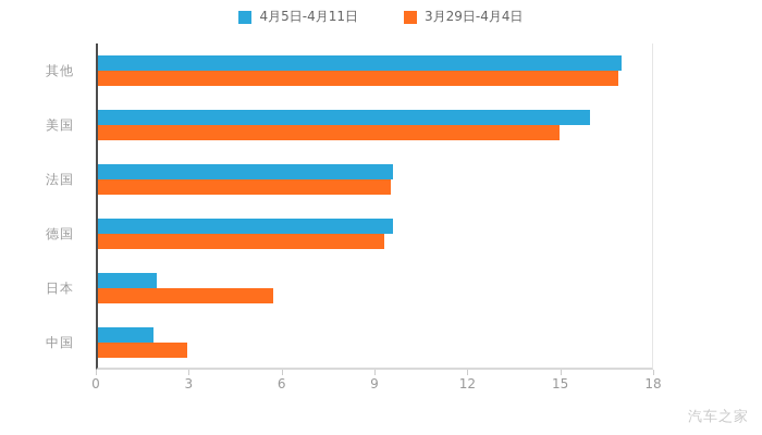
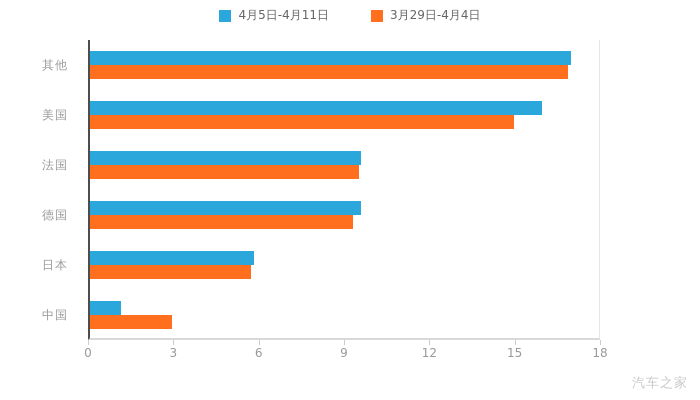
4月5日-4月11日/日本: 1.9 -> 5.8
4月5日-4月11日/中国: 1.8 -> 1.1
